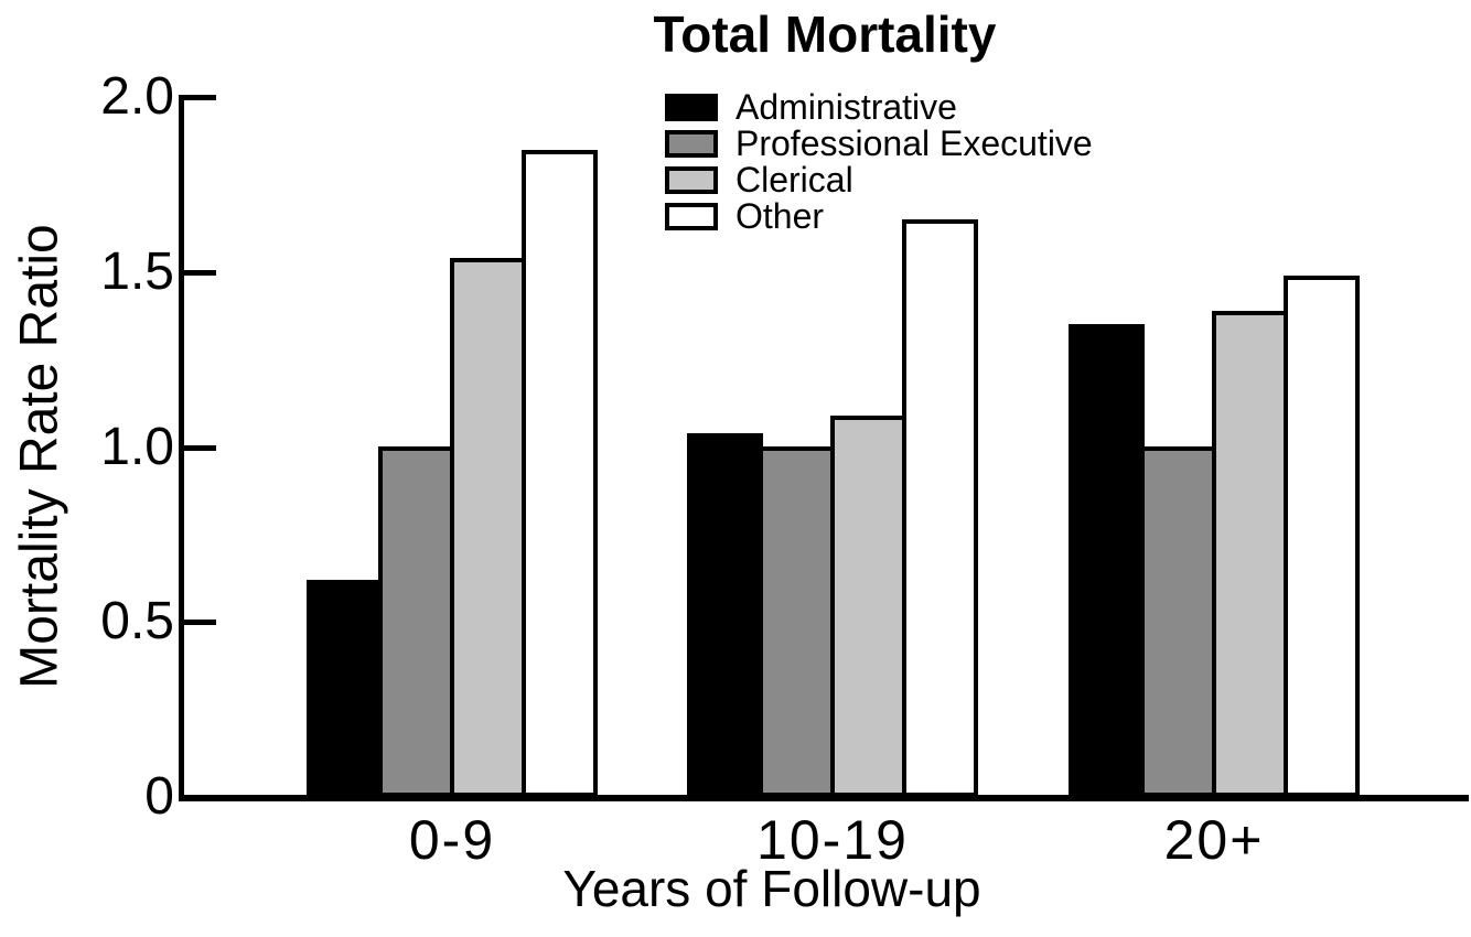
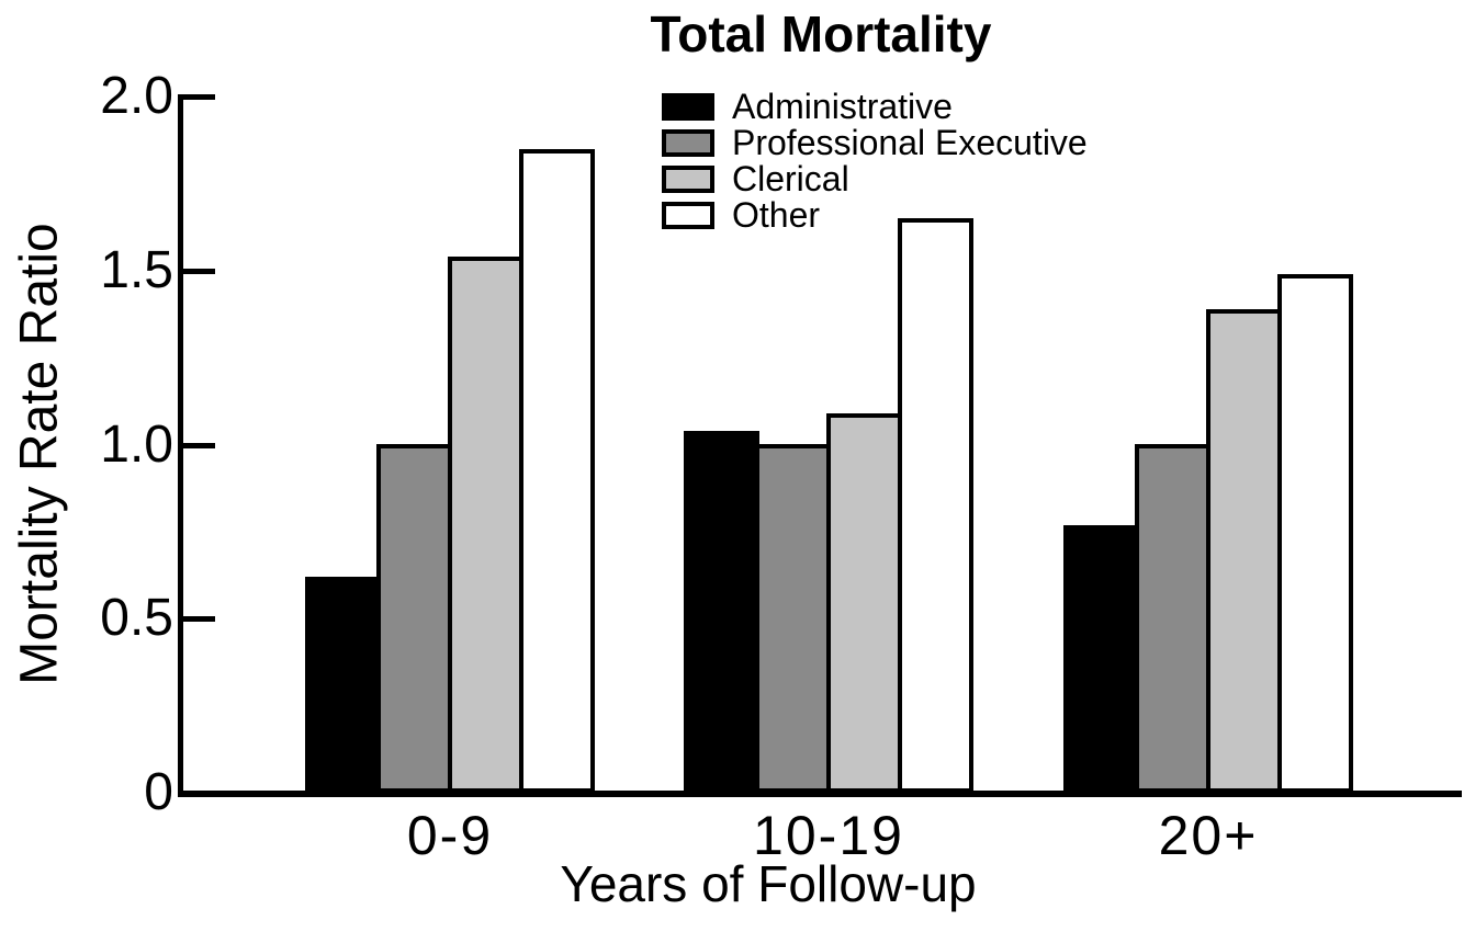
Administrative/20+: 1.35 -> 0.77
